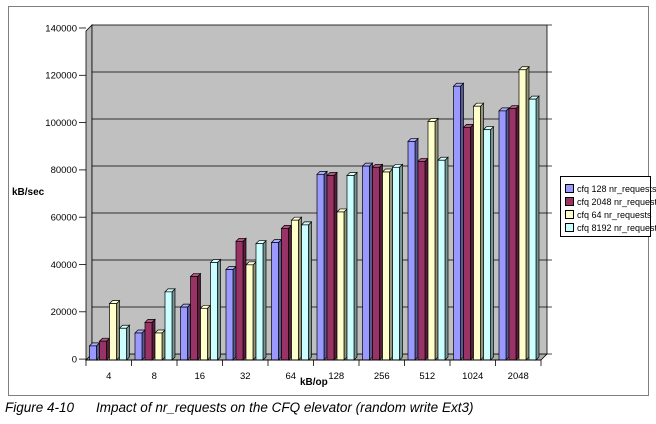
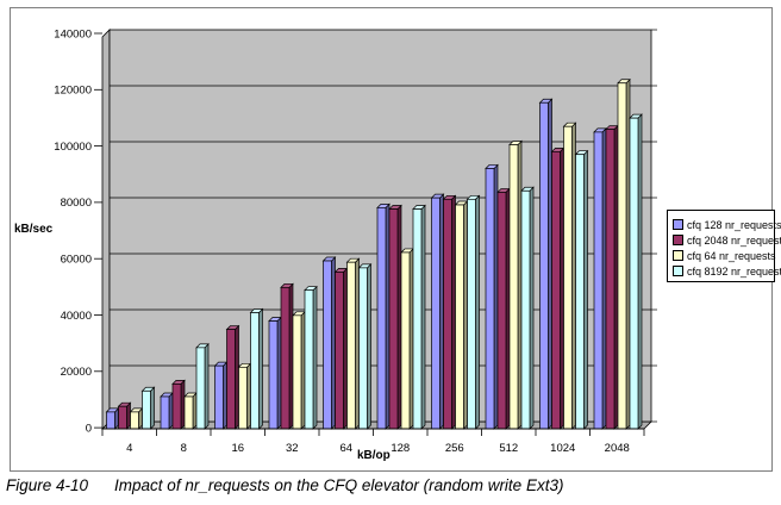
cfq 64 nr_requests/4: 24000 -> 6000
cfq 128 nr_requests/64: 50000 -> 60000
